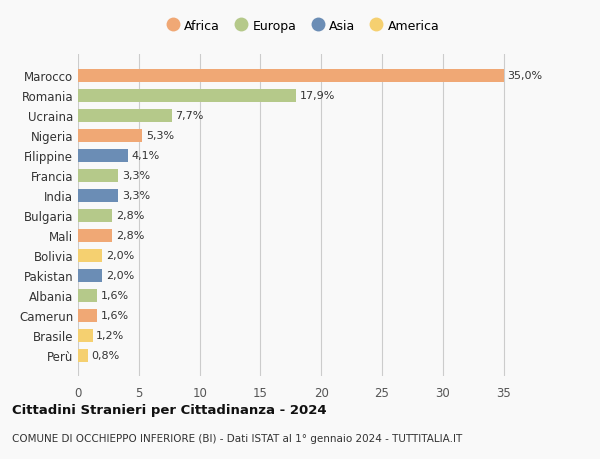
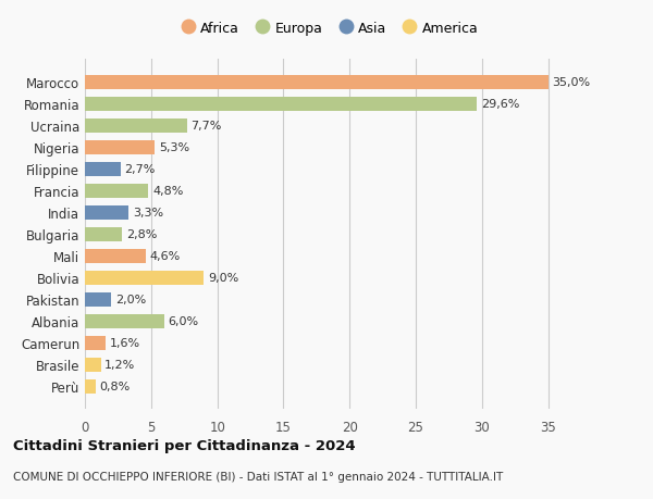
Romania: 17,9% -> 29,6%
Filippine: 4,1% -> 2,7%
Francia: 3,3% -> 4,8%
Mali: 2,8% -> 4,6%
Bolivia: 2,0% -> 9,0%
Albania: 1,6% -> 6,0%
